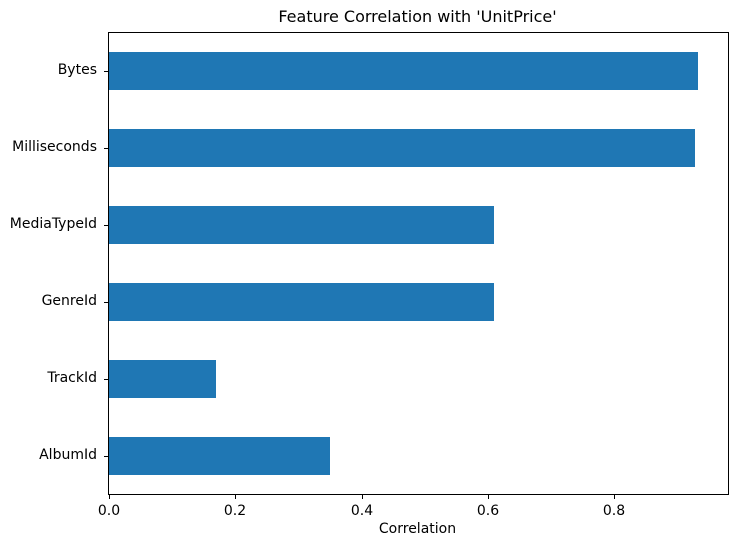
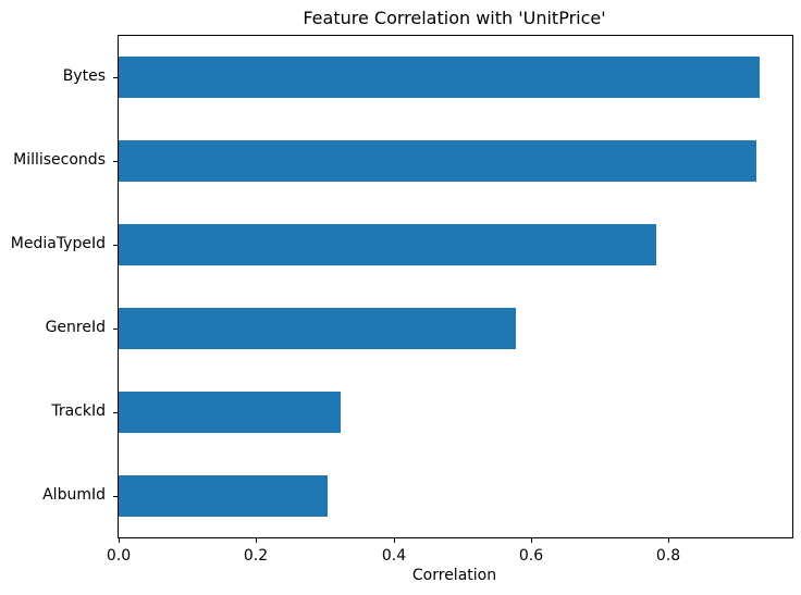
MediaTypeId: 0.61 -> 0.78
GenreId: 0.61 -> 0.58
TrackId: 0.17 -> 0.32
AlbumId: 0.35 -> 0.30
